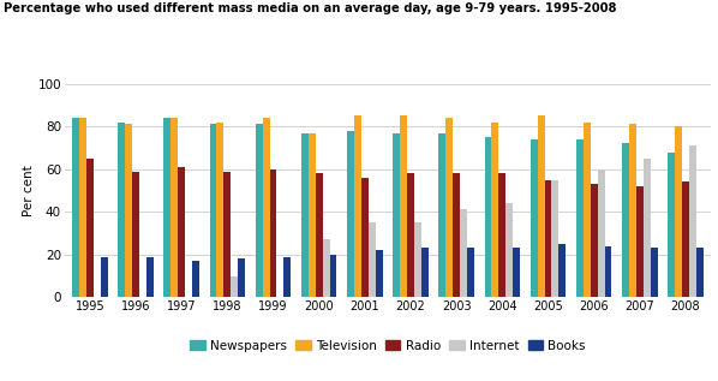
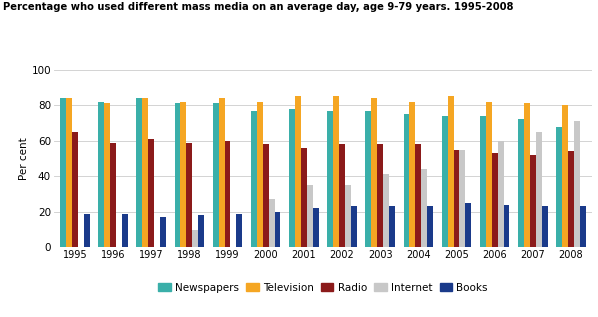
Television/2000: 77 -> 82
